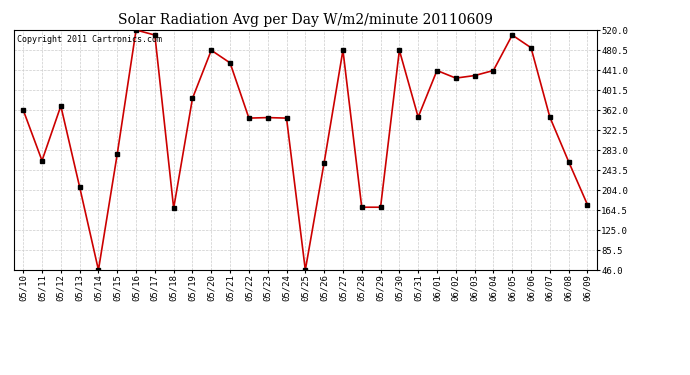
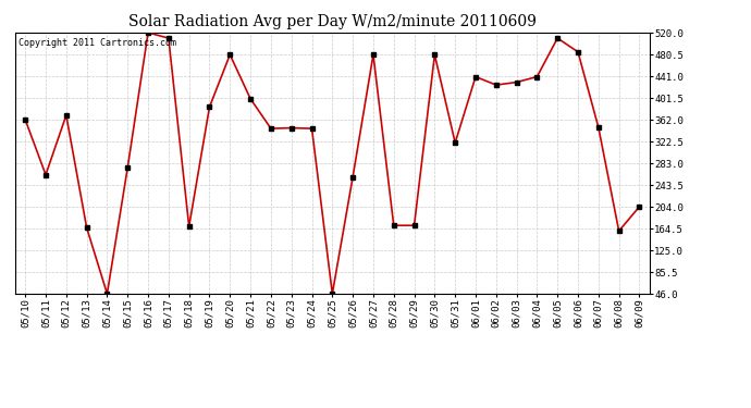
05/13: 210 -> 166
05/21: 455 -> 400
05/31: 348 -> 320
06/08: 260 -> 160
06/09: 175 -> 204
